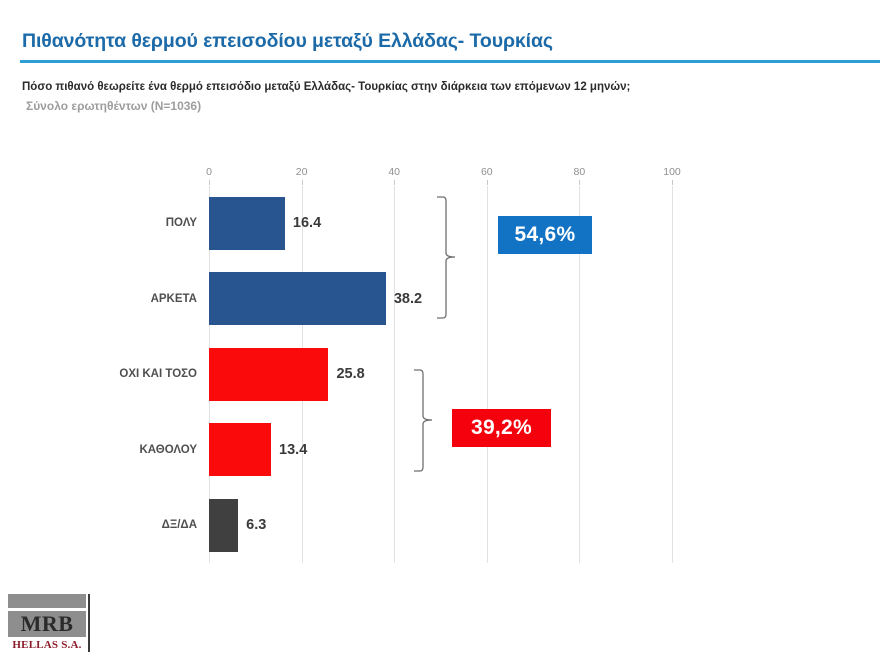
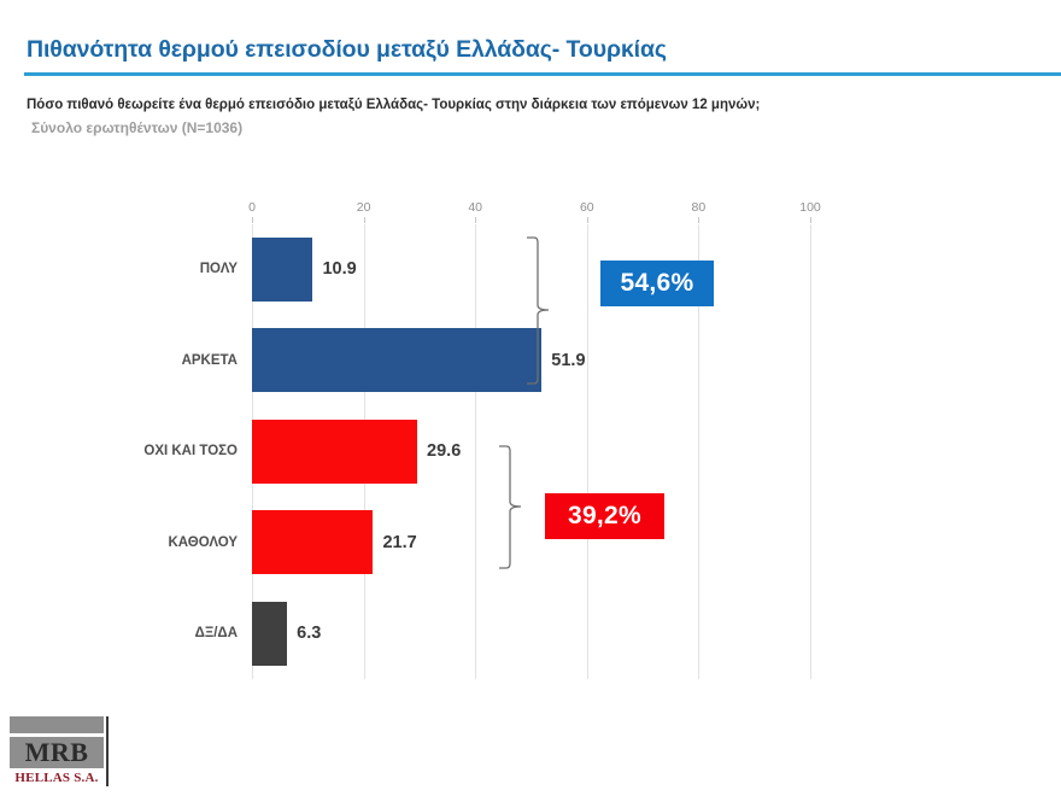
ΠΟΛΥ: 16.4 -> 10.9
ΑΡΚΕΤΑ: 38.2 -> 51.9
ΟΧΙ ΚΑΙ ΤΟΣΟ: 25.8 -> 29.6
ΚΑΘΟΛΟΥ: 13.4 -> 21.7
